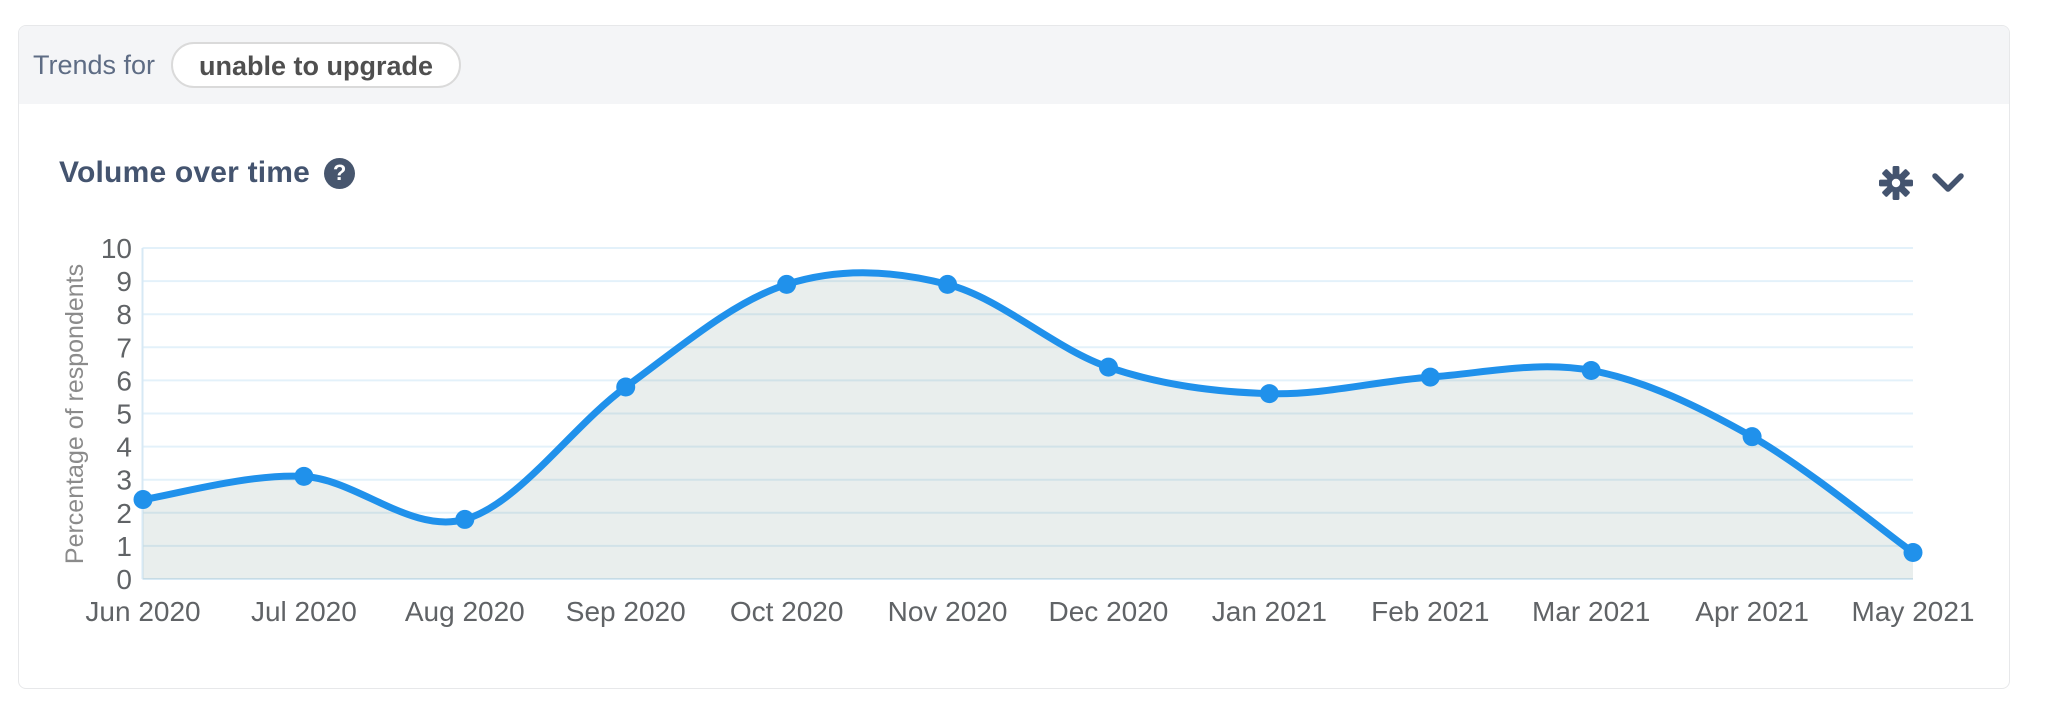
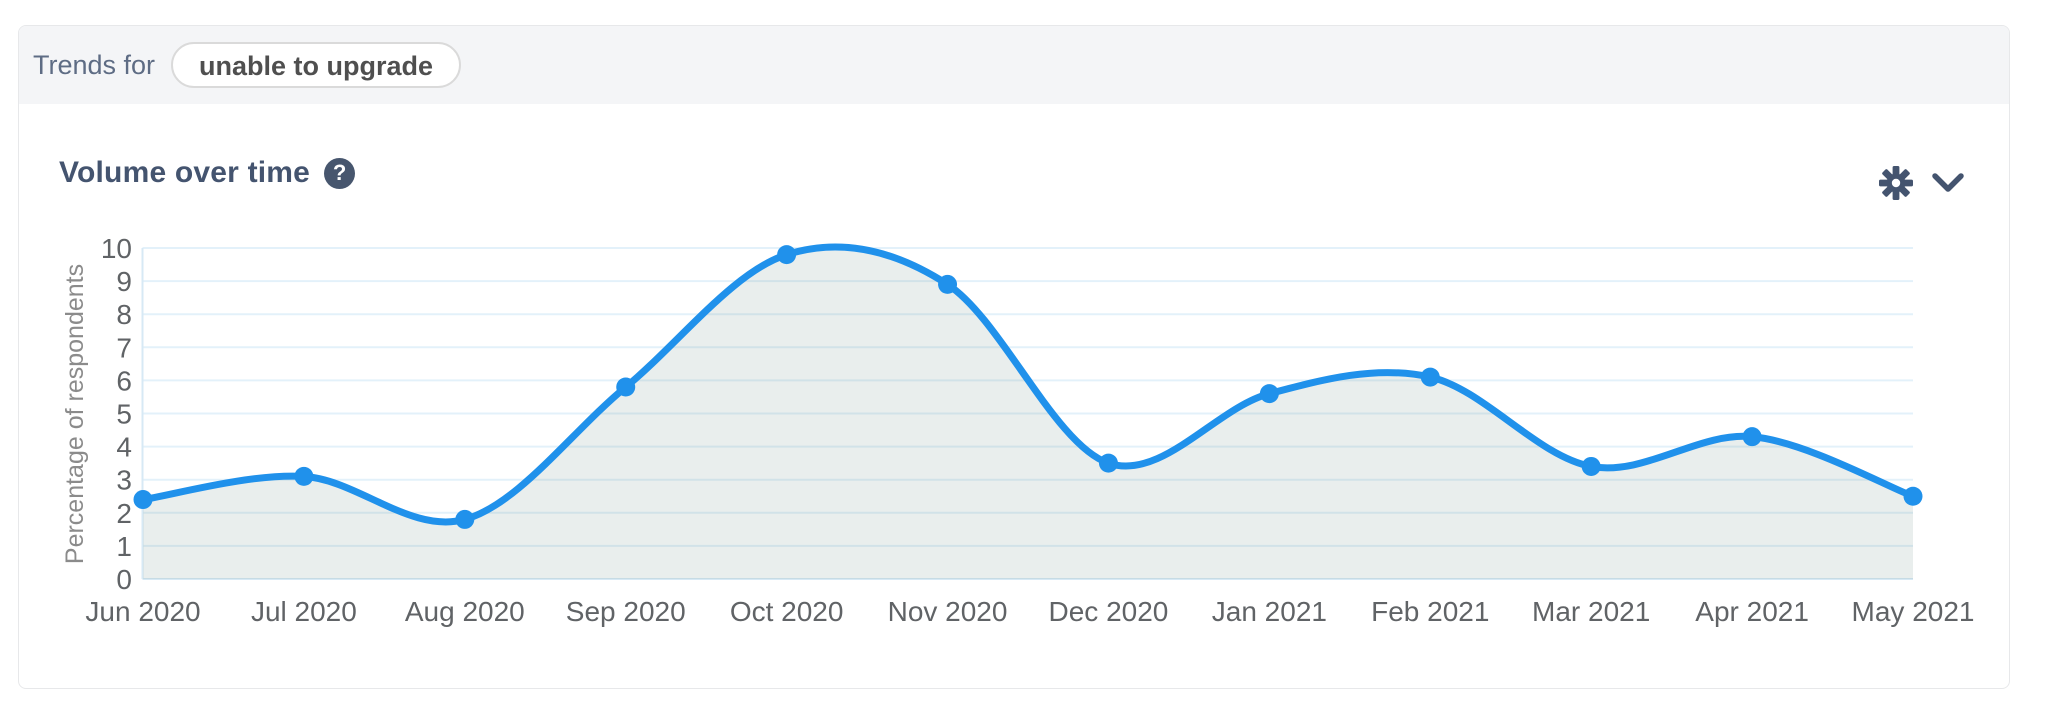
Oct 2020: 8.9 -> 9.8
Dec 2020: 6.4 -> 3.5
Mar 2021: 6.3 -> 3.4
May 2021: 0.8 -> 2.5
